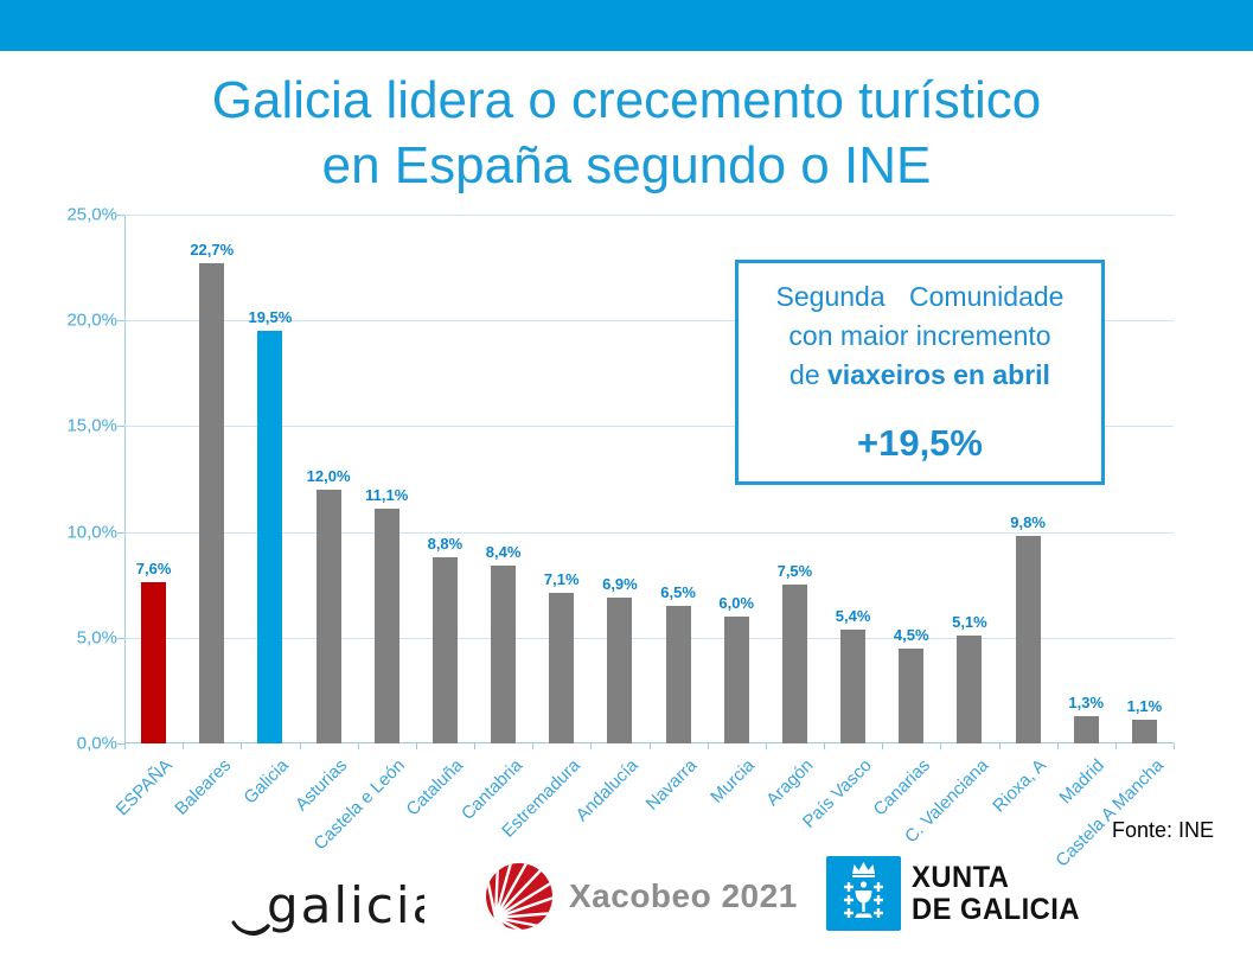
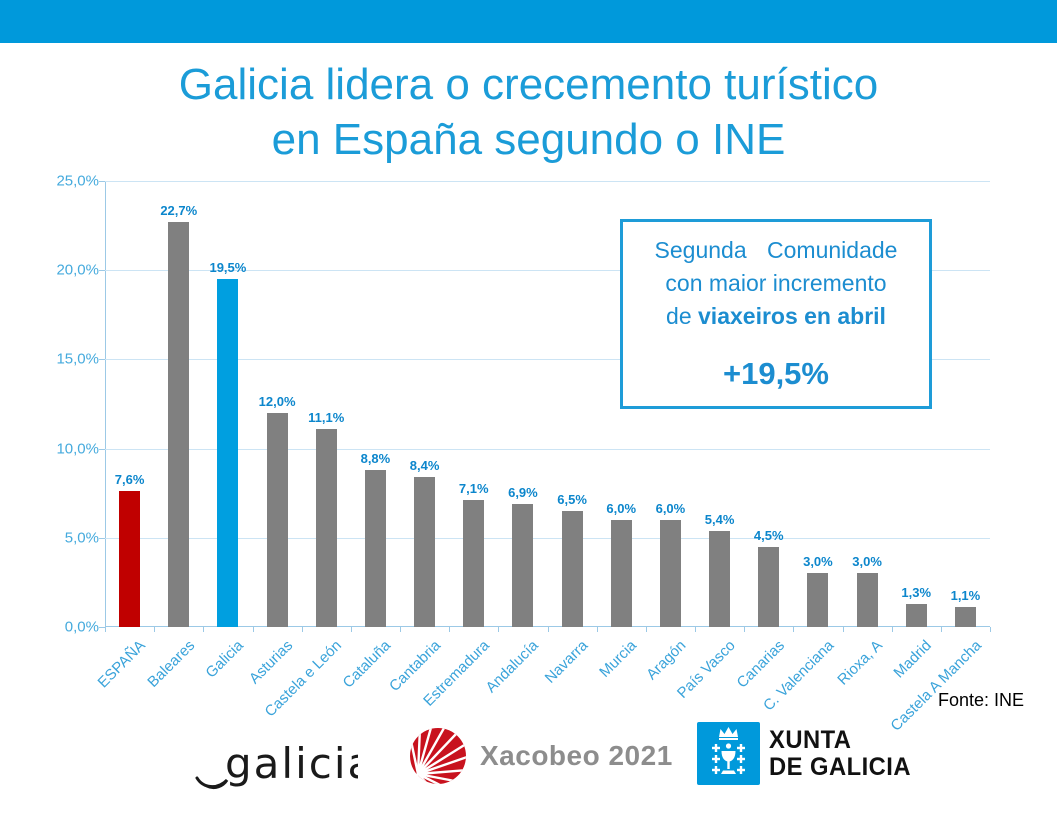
Aragón: 7,5% -> 6,0%
C. Valenciana: 5,1% -> 3,0%
Rioxa, A: 9,8% -> 3,0%
